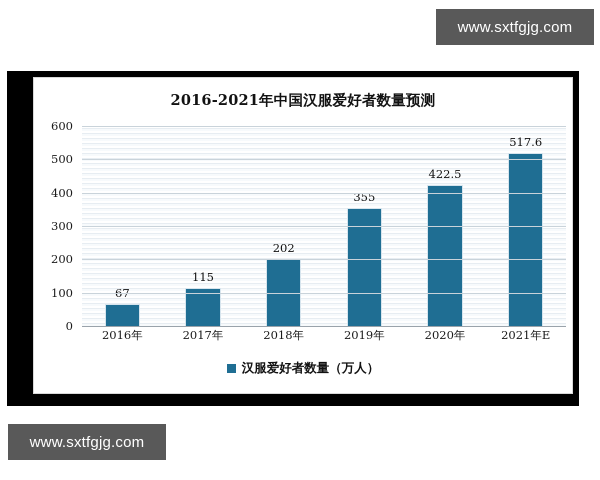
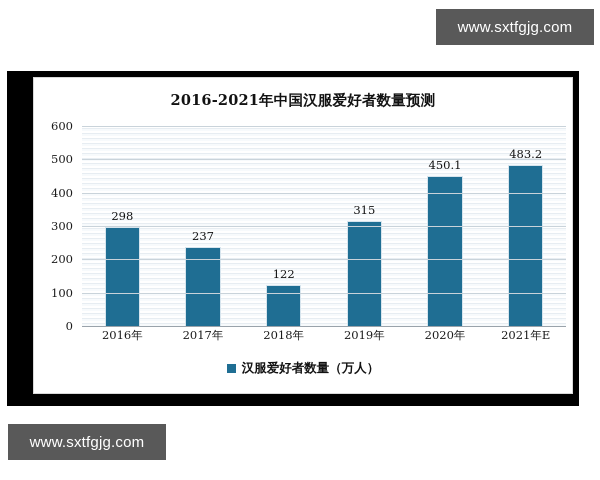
2016年: 67 -> 298
2017年: 115 -> 237
2018年: 202 -> 122
2019年: 355 -> 315
2020年: 422.5 -> 450.1
2021年E: 517.6 -> 483.2
